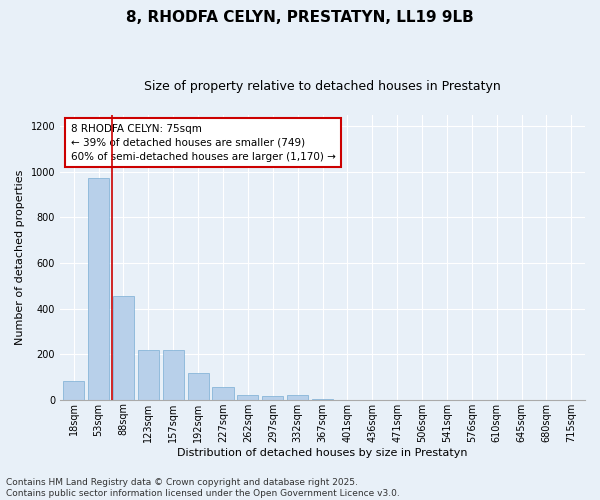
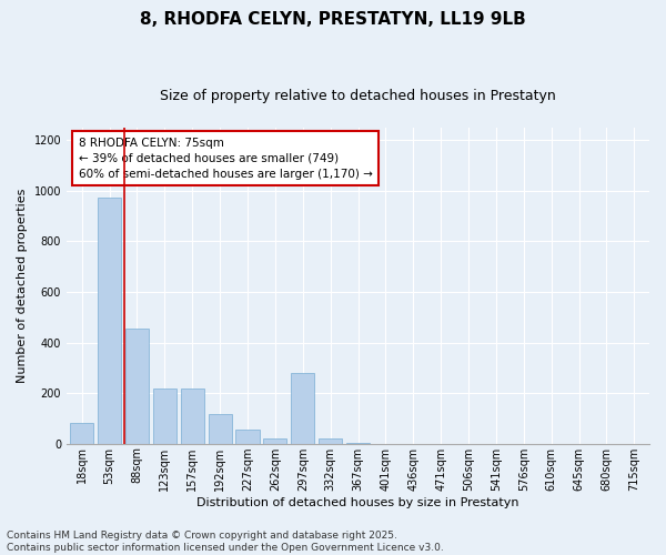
297sqm: 18 -> 280
